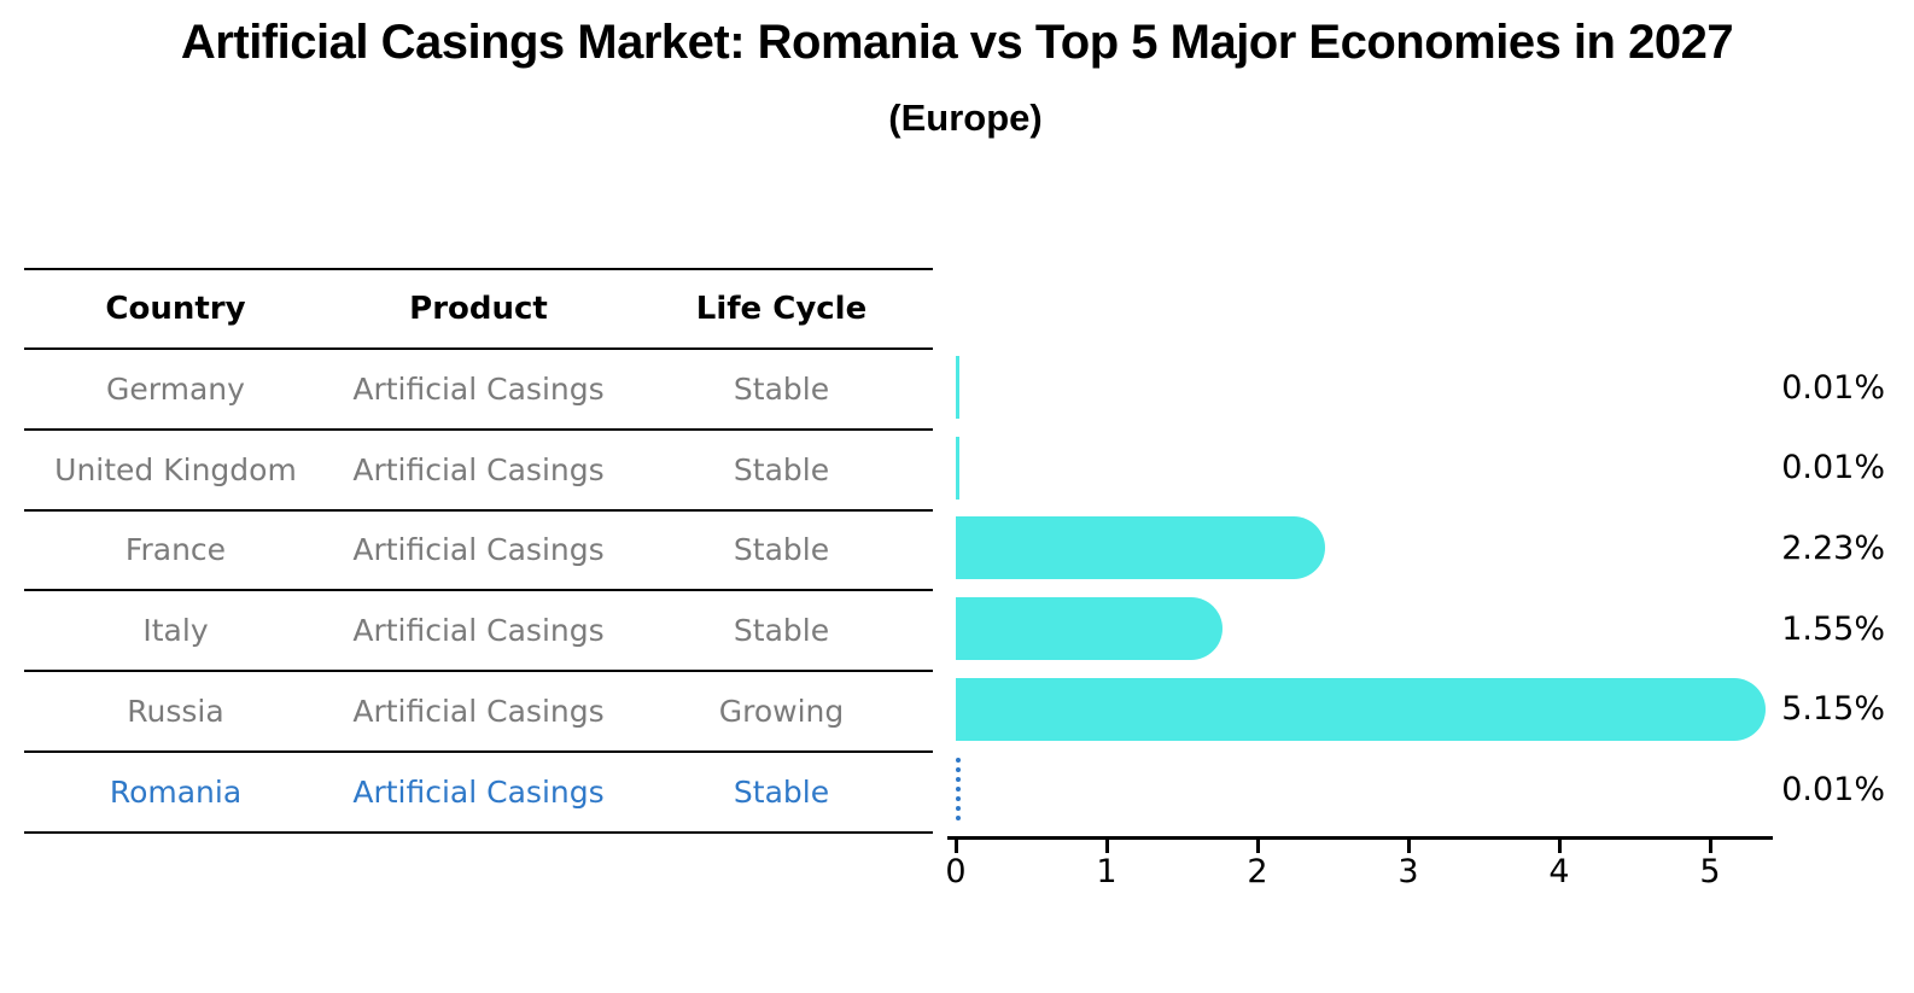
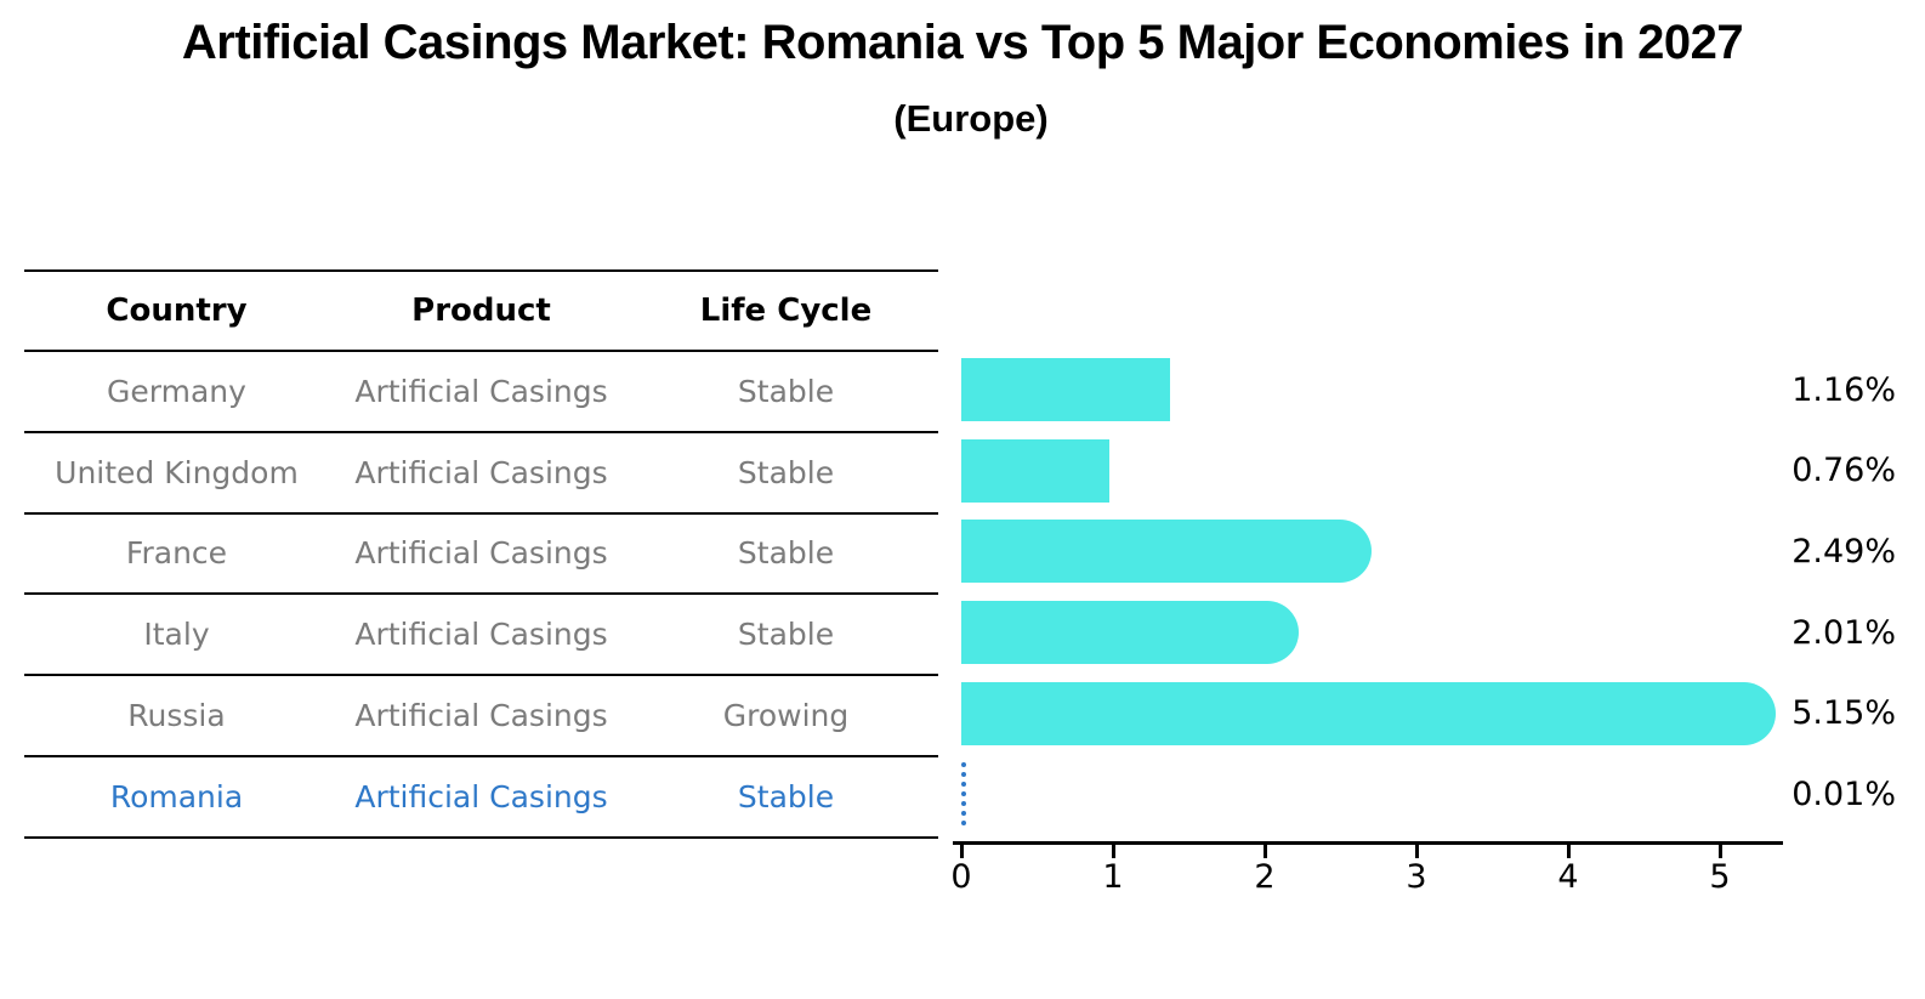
Germany: 0.01% -> 1.16%
United Kingdom: 0.01% -> 0.76%
France: 2.23% -> 2.49%
Italy: 1.55% -> 2.01%
